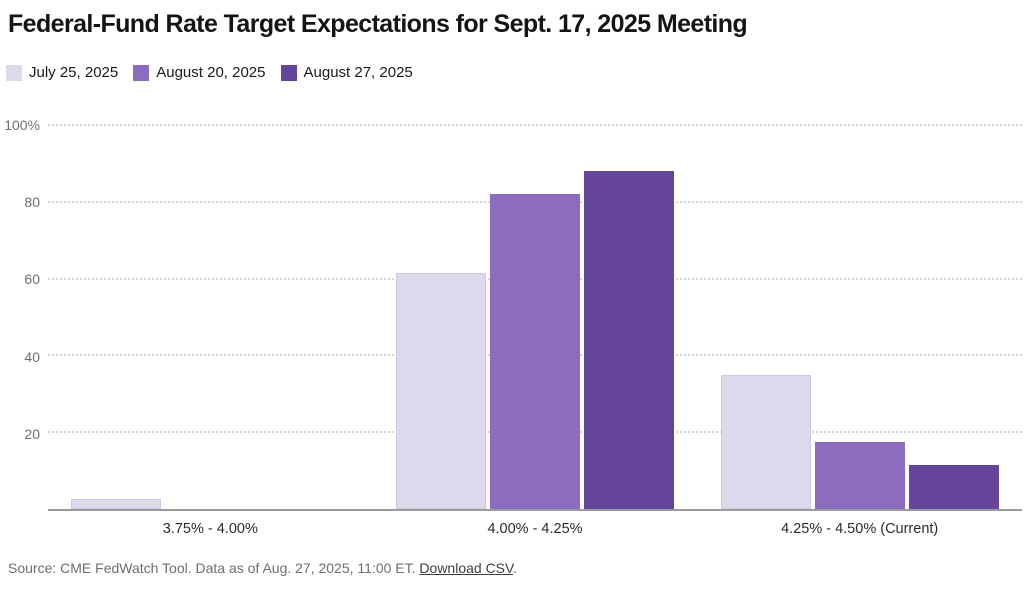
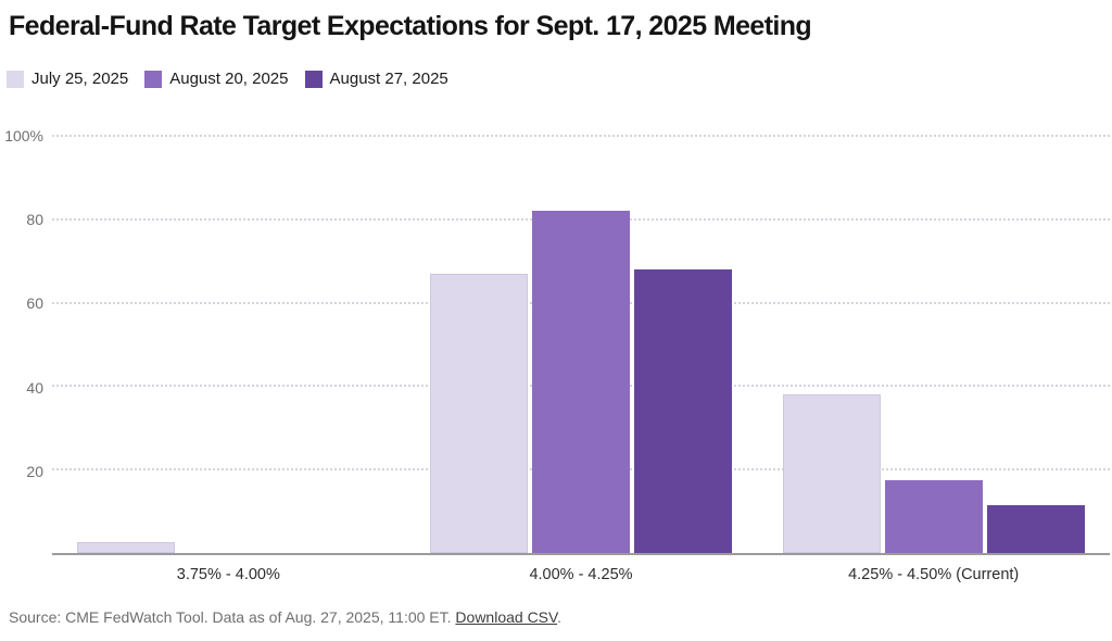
July 25, 2025/4.00% - 4.25%: 62% -> 67%
August 27, 2025/4.00% - 4.25%: 88% -> 68%
July 25, 2025/4.25% - 4.50% (Current): 35% -> 38%
